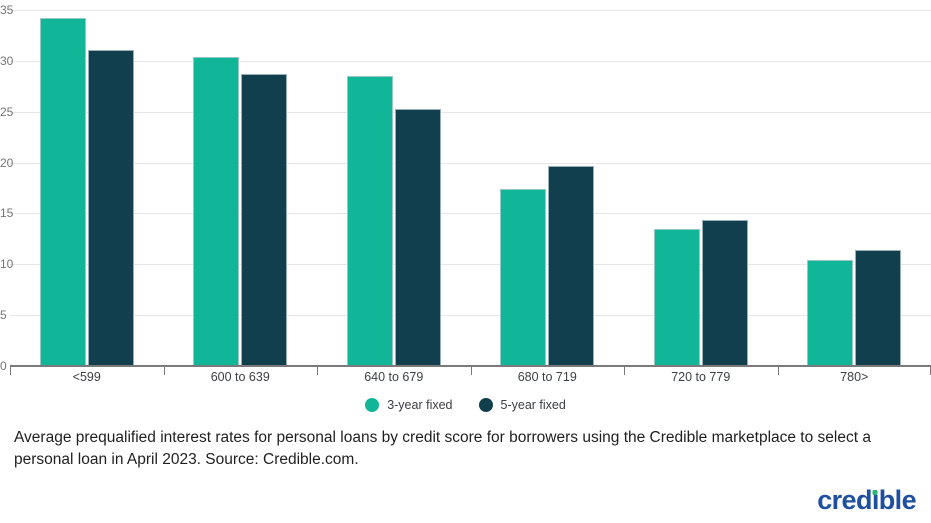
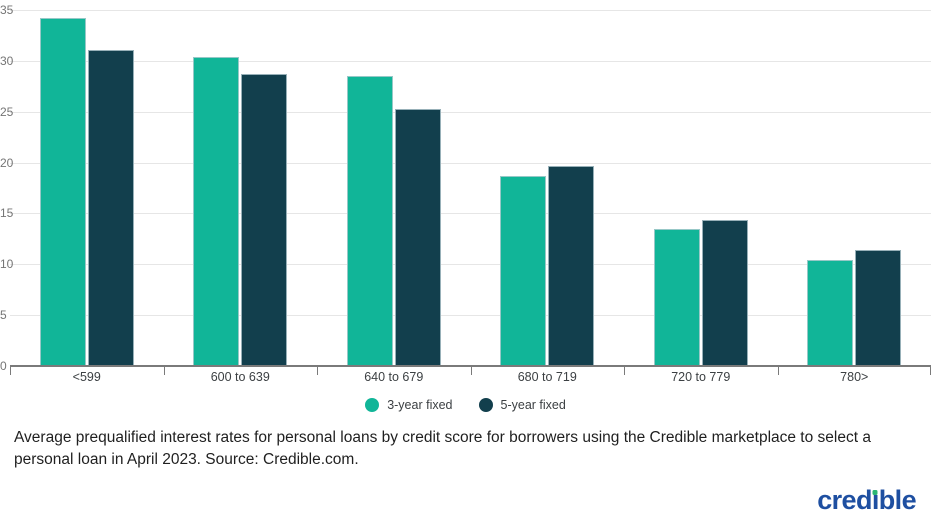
3-year fixed/680 to 719: 17.4 -> 18.7
